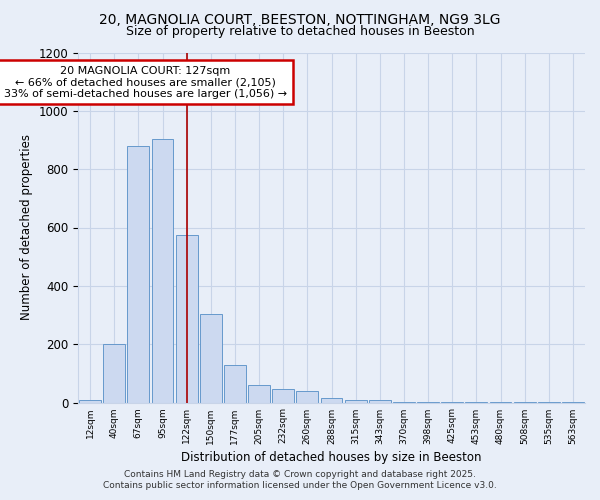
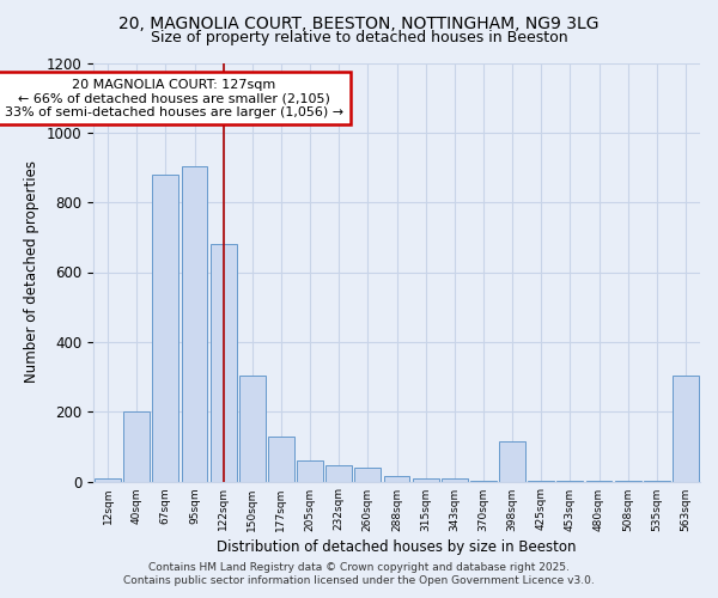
122sqm: 575 -> 680
398sqm: 2 -> 115
563sqm: 2 -> 305
